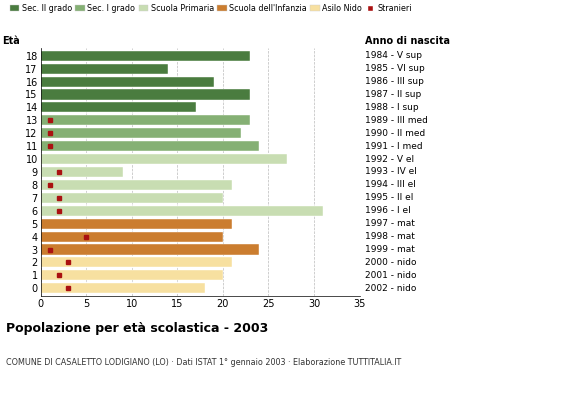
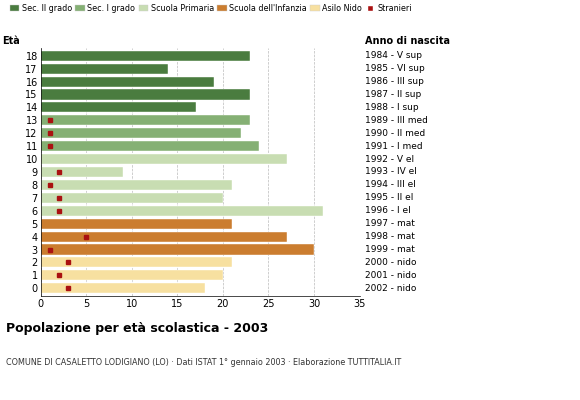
4: 20 -> 27
3: 24 -> 30
